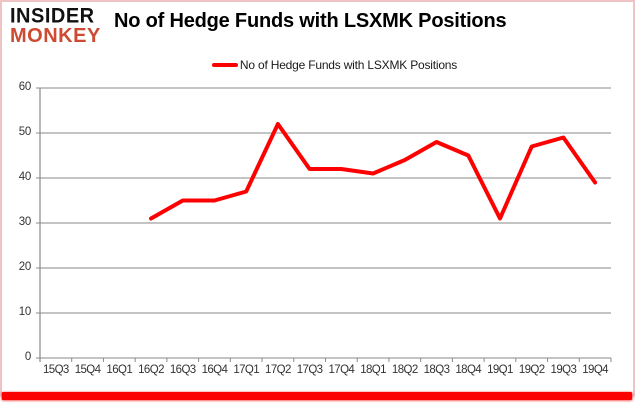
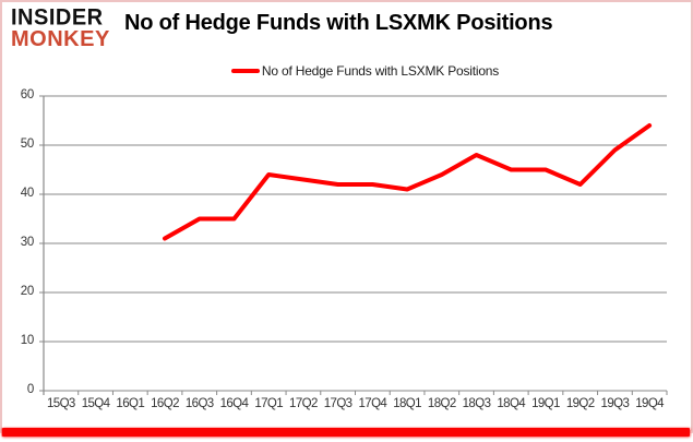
17Q1: 37 -> 44
17Q2: 52 -> 43
19Q1: 31 -> 45
19Q2: 47 -> 42
19Q4: 39 -> 54
